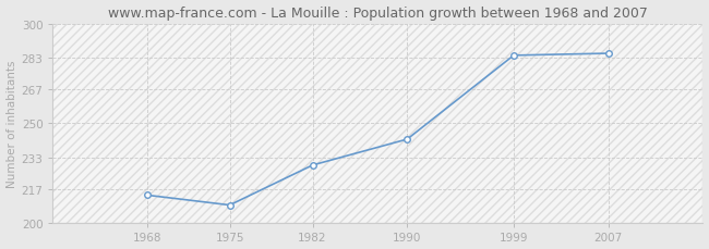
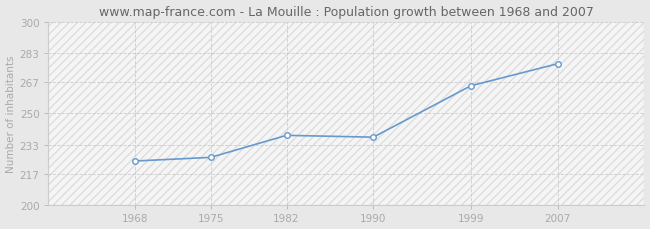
1968: 214 -> 224
1975: 209 -> 226
1982: 229 -> 238
1990: 242 -> 237
1999: 284 -> 265
2007: 285 -> 277
